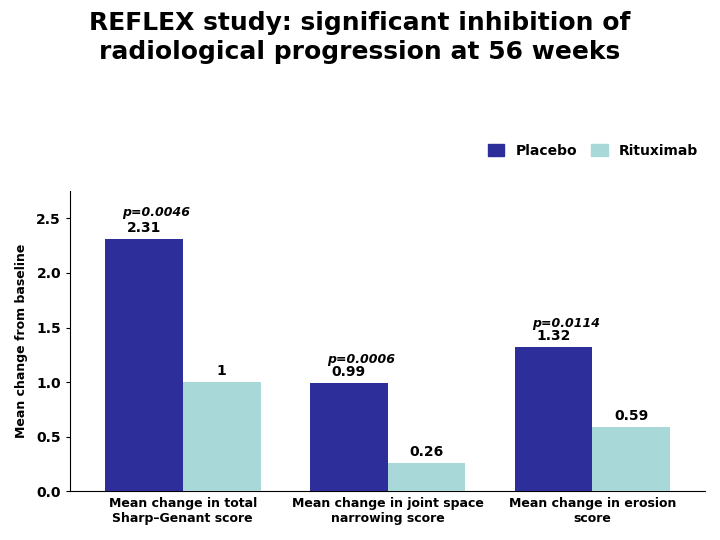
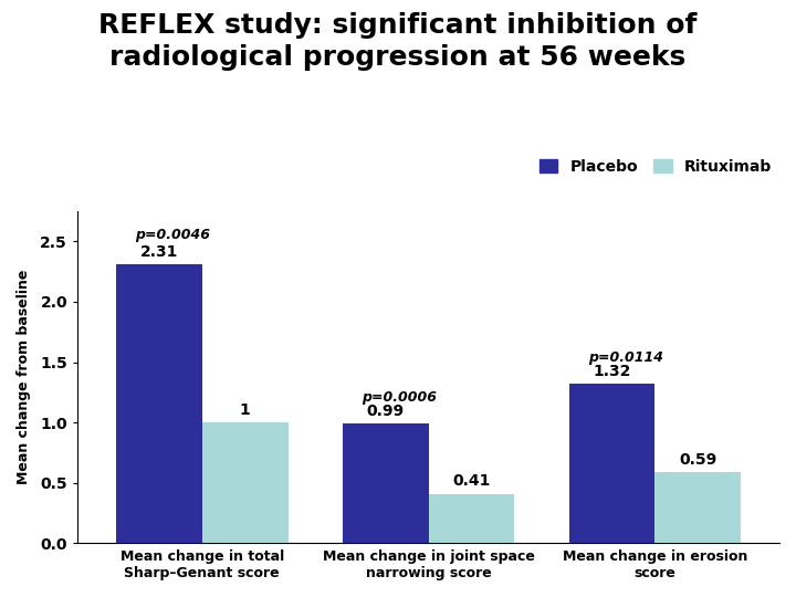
Rituximab/Mean change in joint space narrowing score: 0.26 -> 0.41
